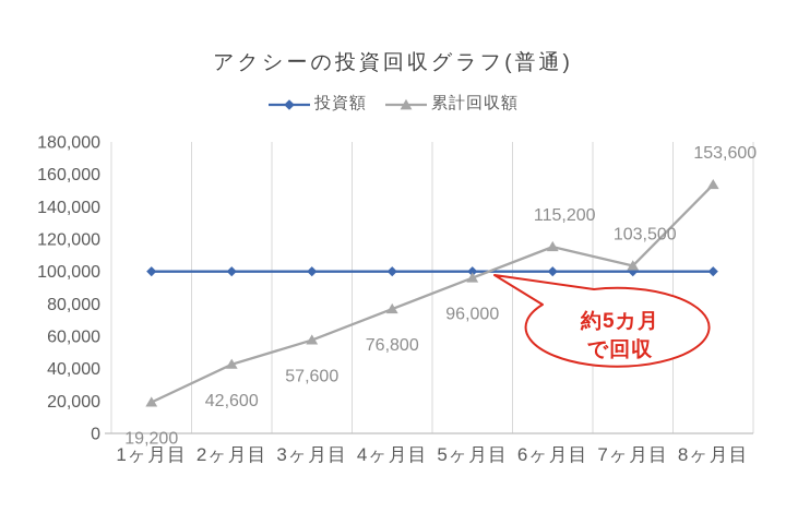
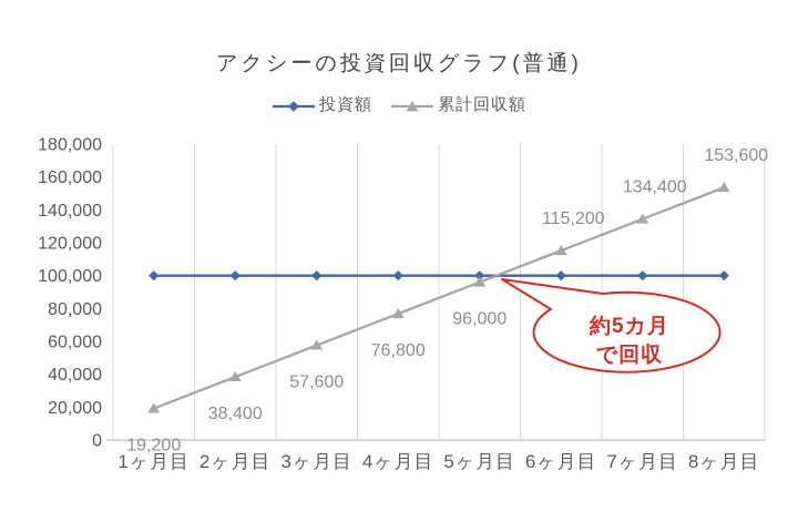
累計回収額/2ヶ月目: 42,600 -> 38,400
累計回収額/7ヶ月目: 103,500 -> 134,400
